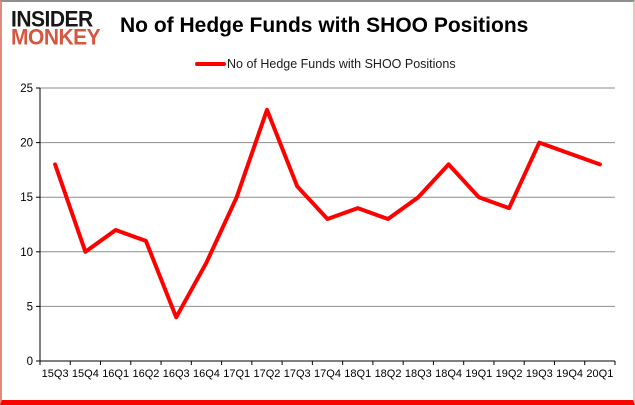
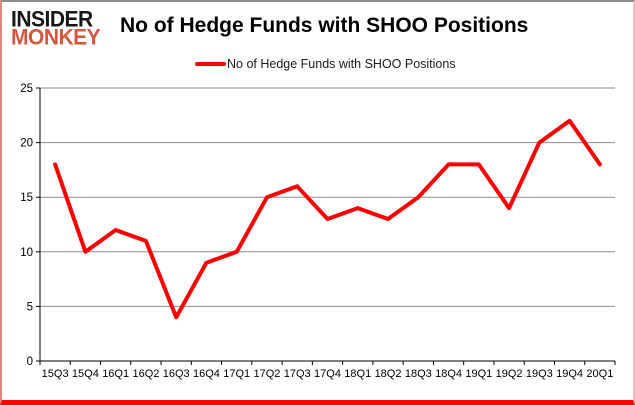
17Q1: 15 -> 10
17Q2: 23 -> 15
19Q1: 15 -> 18
19Q4: 19 -> 22
